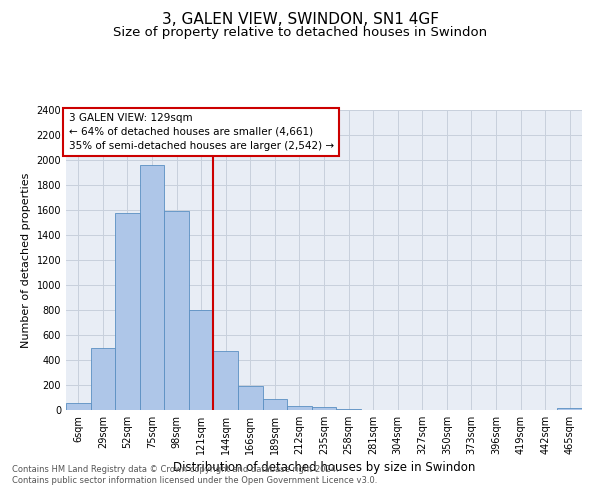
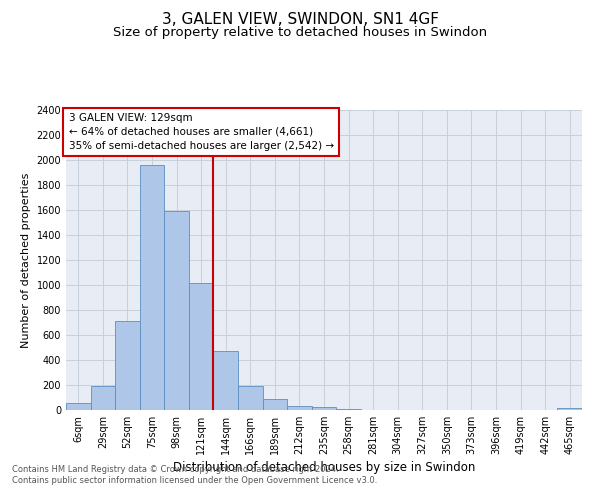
29sqm: 500 -> 190
52sqm: 1580 -> 710
121sqm: 800 -> 1020
